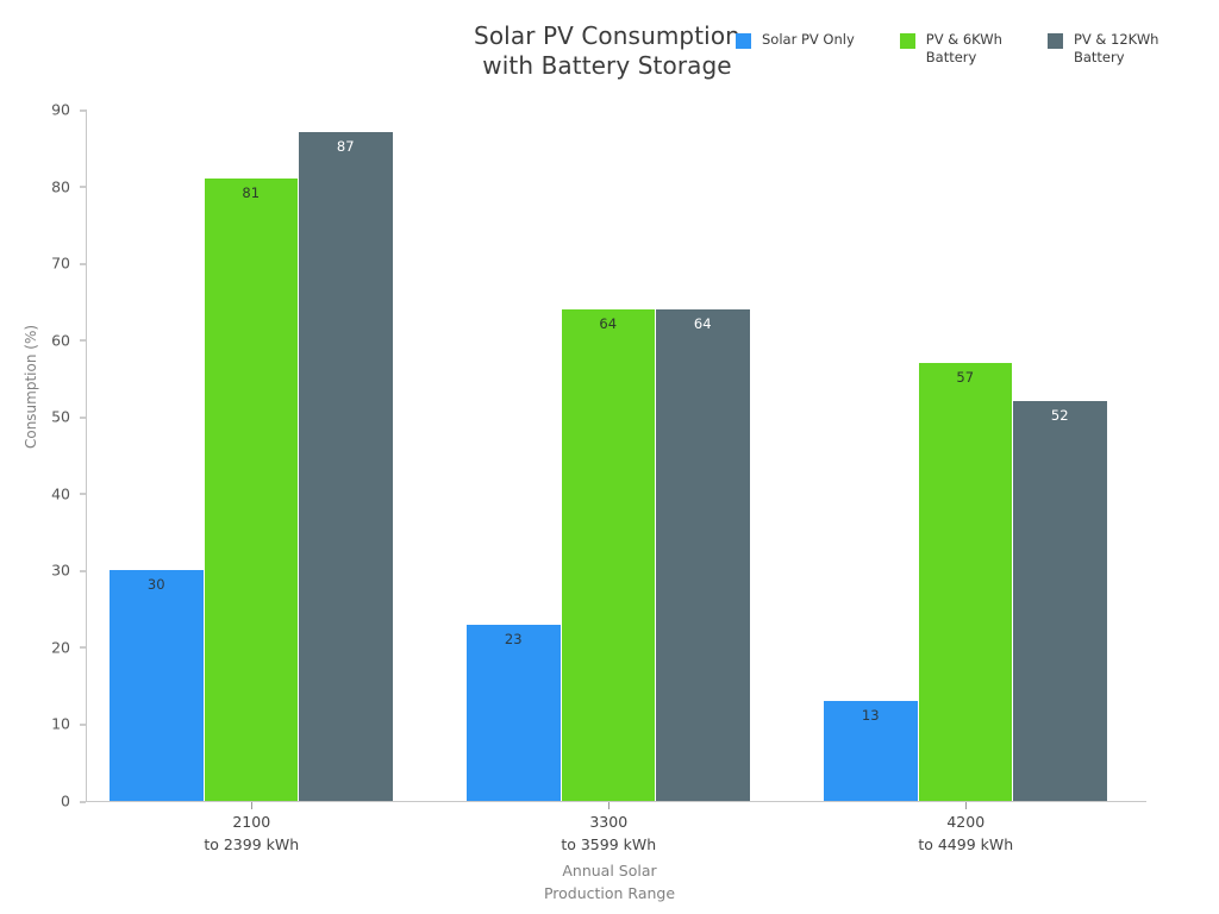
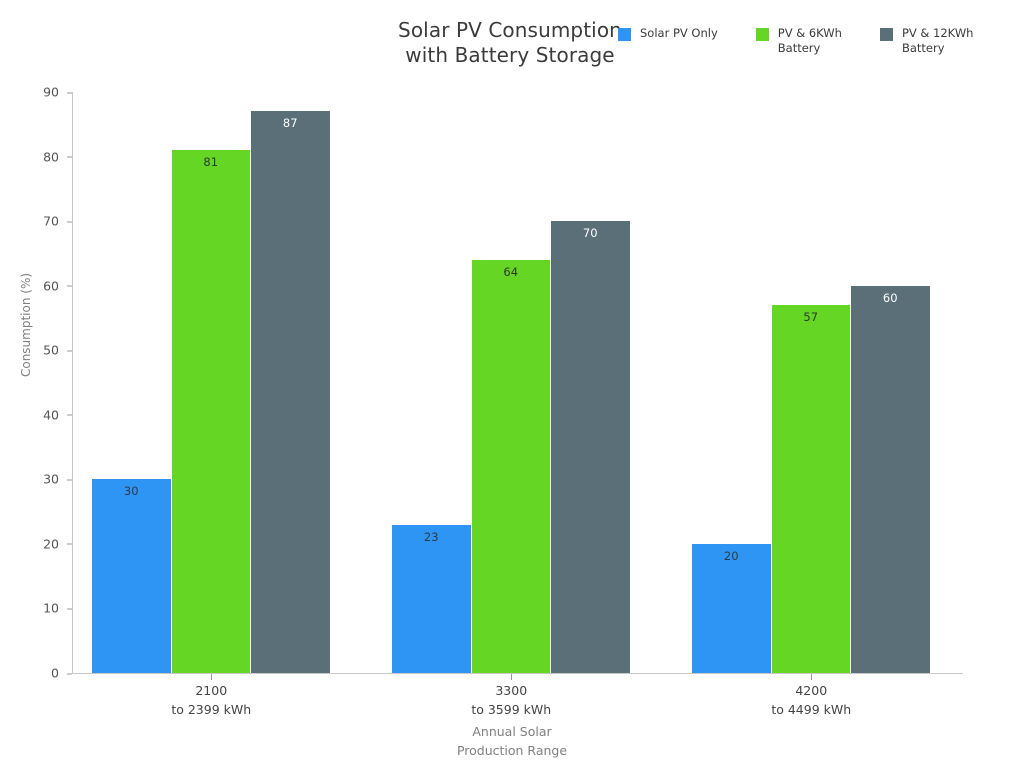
PV & 12KWh Battery/3300 to 3599 kWh: 64 -> 70
Solar PV Only/4200 to 4499 kWh: 13 -> 20
PV & 12KWh Battery/4200 to 4499 kWh: 52 -> 60
